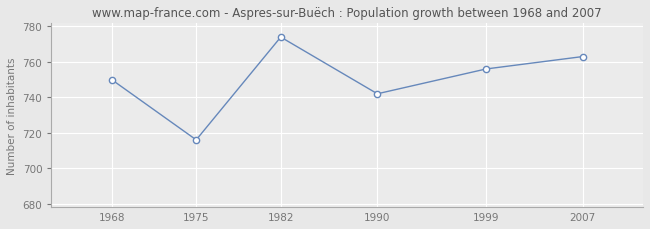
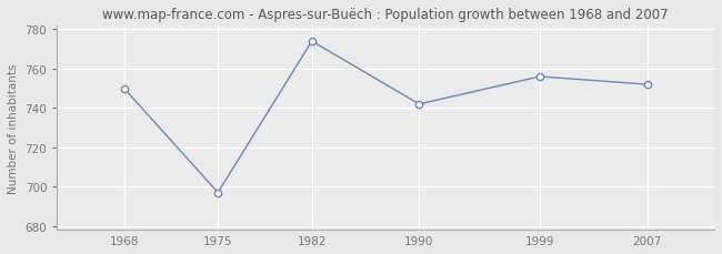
1975: 716 -> 697
2007: 763 -> 752
